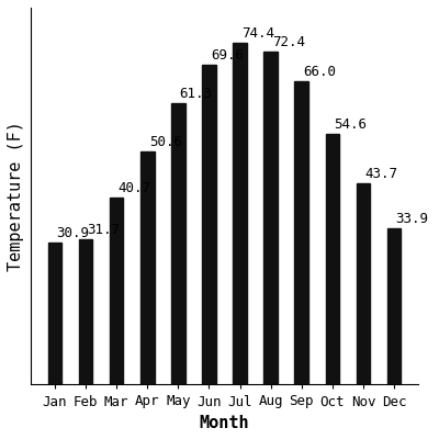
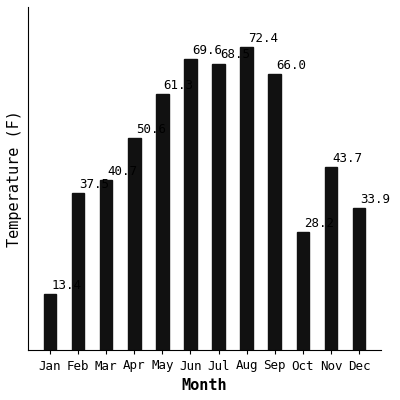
Jan: 30.9 -> 13.4
Feb: 31.7 -> 37.5
Jul: 74.4 -> 68.5
Oct: 54.6 -> 28.2
